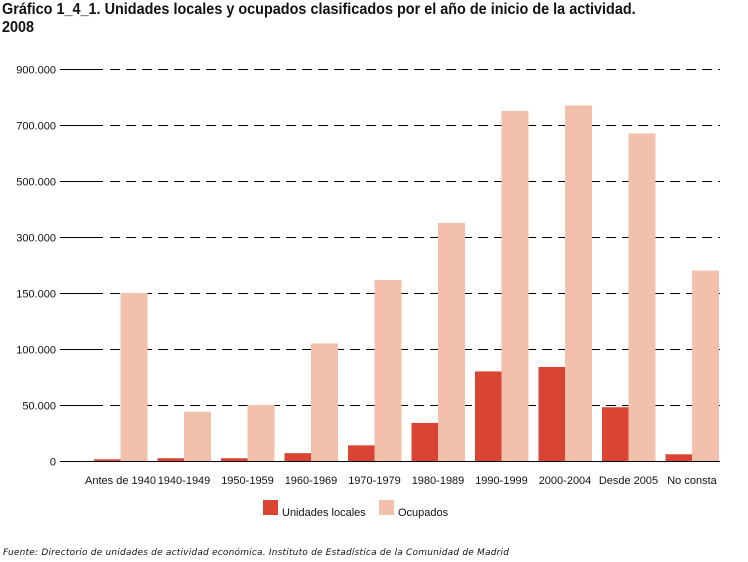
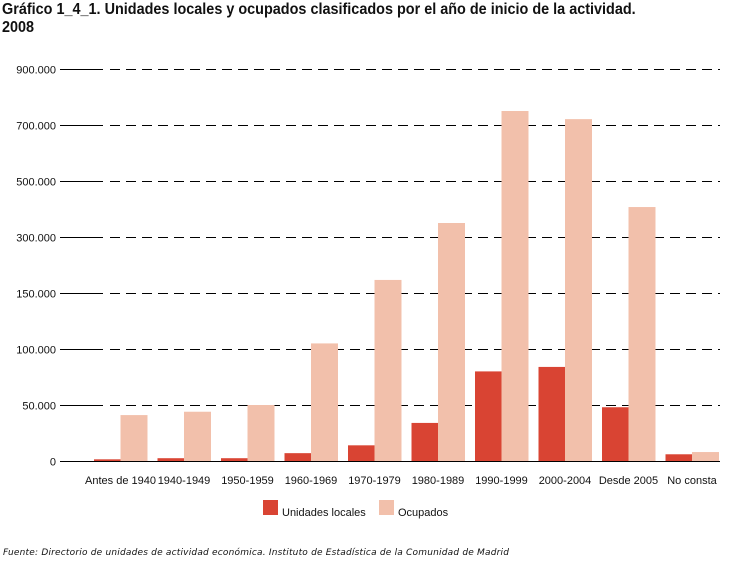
Ocupados/Antes de 1940: 150000 -> 40000
Ocupados/2000-2004: 770000 -> 720000
Ocupados/Desde 2005: 670000 -> 410000
Ocupados/No consta: 210000 -> 10000
